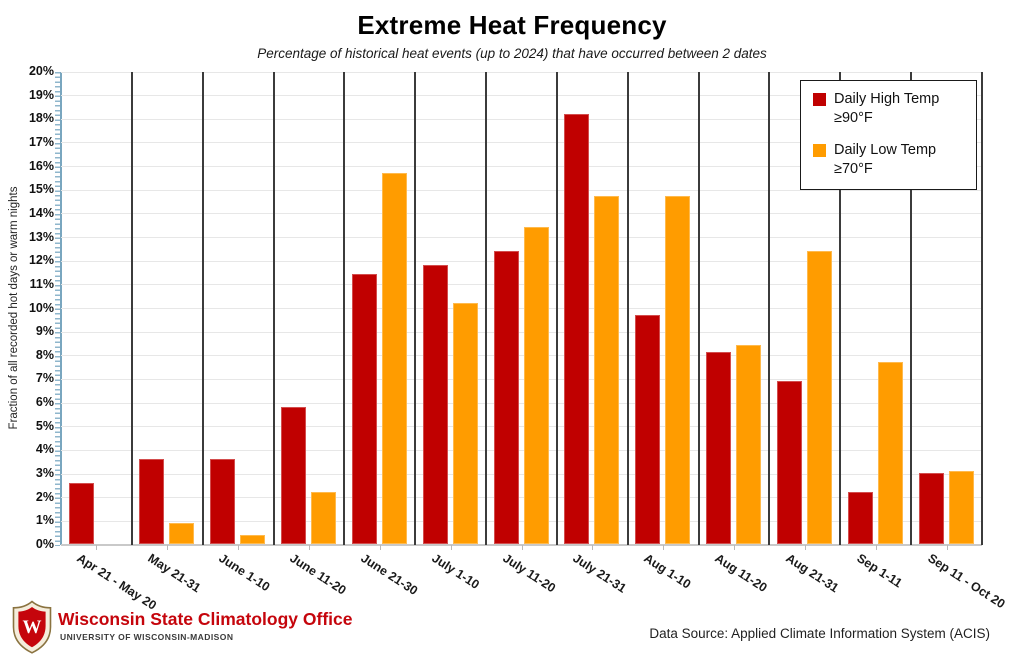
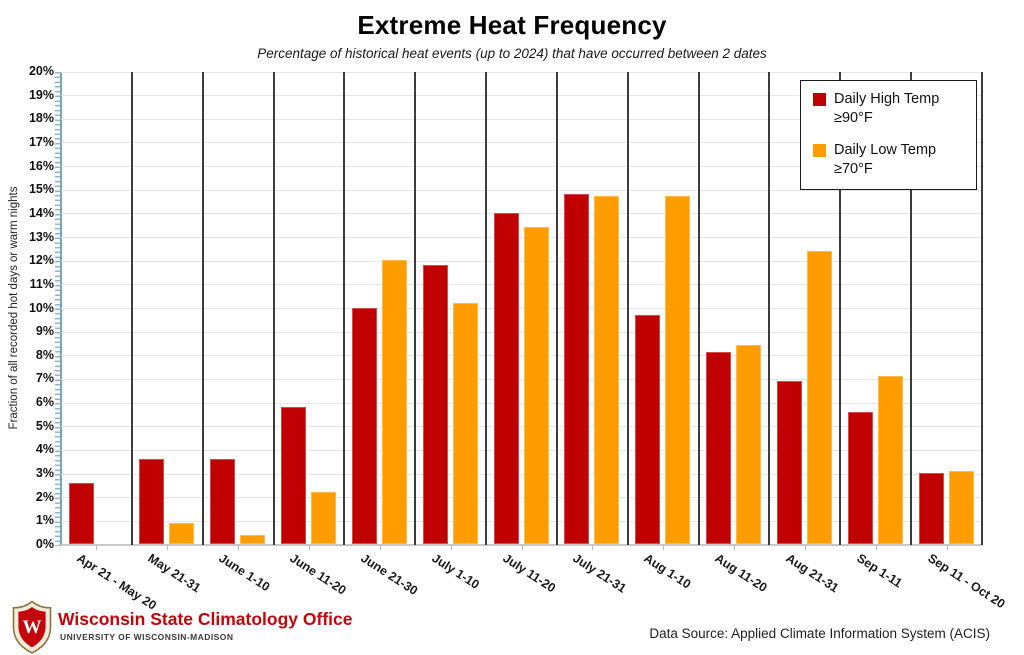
Daily High Temp ≥90°F/June 21-30: 11.4% -> 10.0%
Daily Low Temp ≥70°F/June 21-30: 15.7% -> 12.0%
Daily High Temp ≥90°F/July 11-20: 12.4% -> 14.0%
Daily High Temp ≥90°F/July 21-31: 18.2% -> 14.8%
Daily High Temp ≥90°F/Sep 1-11: 2.2% -> 5.6%
Daily Low Temp ≥70°F/Sep 1-11: 7.7% -> 7.1%
